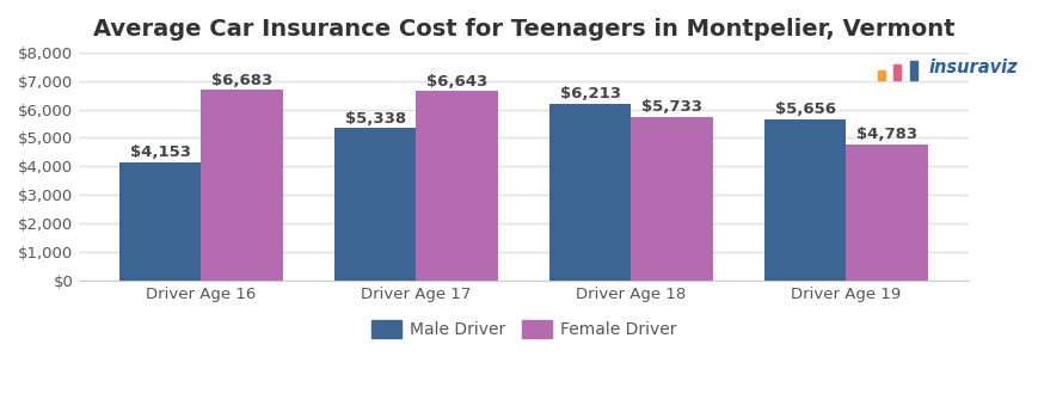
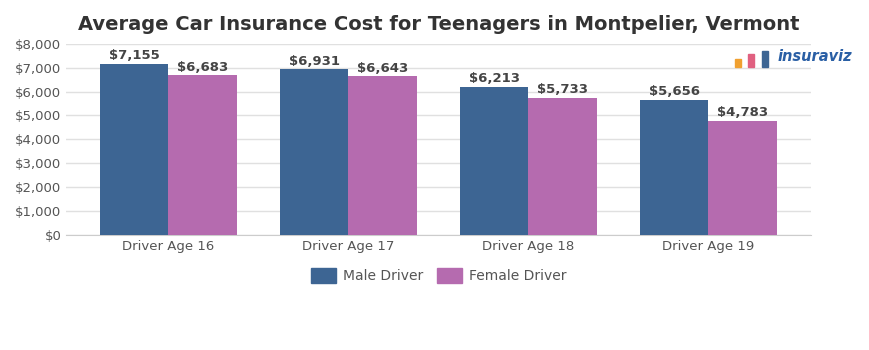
Male Driver/Driver Age 16: $4,153 -> $7,155
Male Driver/Driver Age 17: $5,338 -> $6,931
